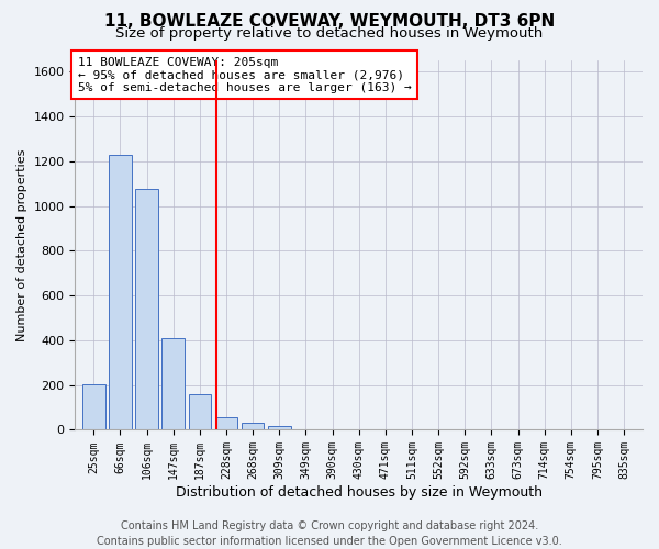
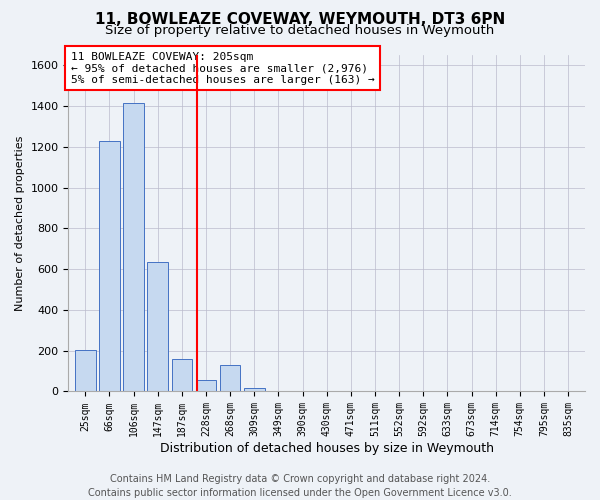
106sqm: 1075 -> 1415
147sqm: 410 -> 635
268sqm: 30 -> 130
